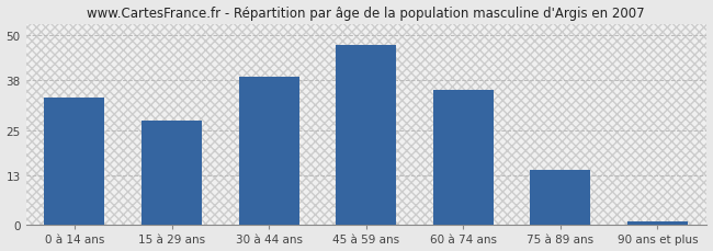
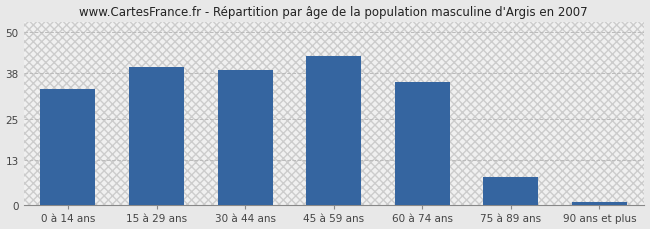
15 à 29 ans: 27.5 -> 40.0
45 à 59 ans: 47.5 -> 43.0
75 à 89 ans: 14.5 -> 8.0
